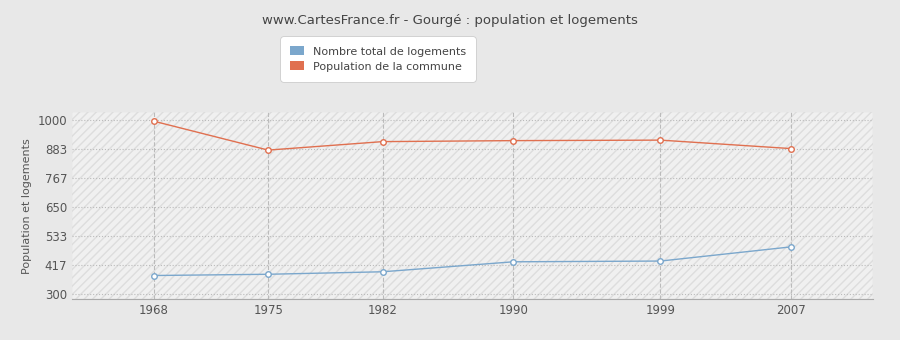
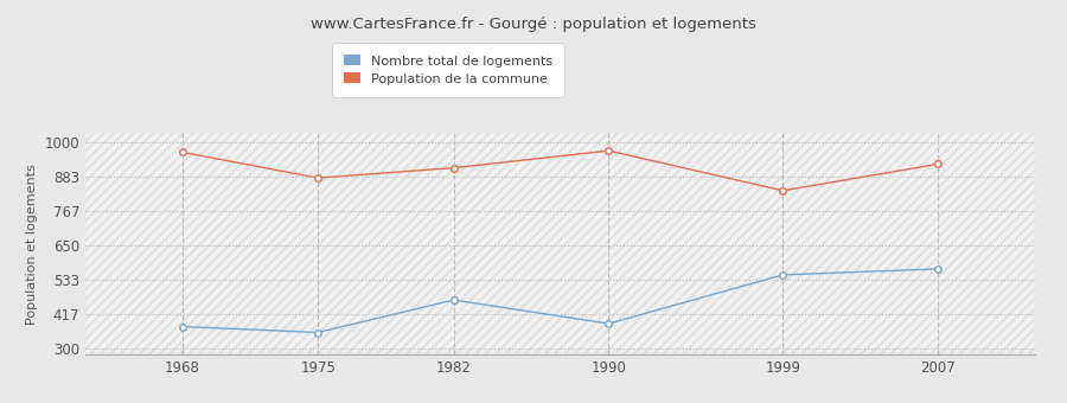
Population de la commune/1968: 994 -> 965
Nombre total de logements/1975: 380 -> 355
Nombre total de logements/1982: 390 -> 465
Nombre total de logements/1990: 430 -> 385
Population de la commune/1990: 916 -> 970
Nombre total de logements/1999: 433 -> 550
Population de la commune/1999: 918 -> 835
Nombre total de logements/2007: 490 -> 570
Population de la commune/2007: 884 -> 925
